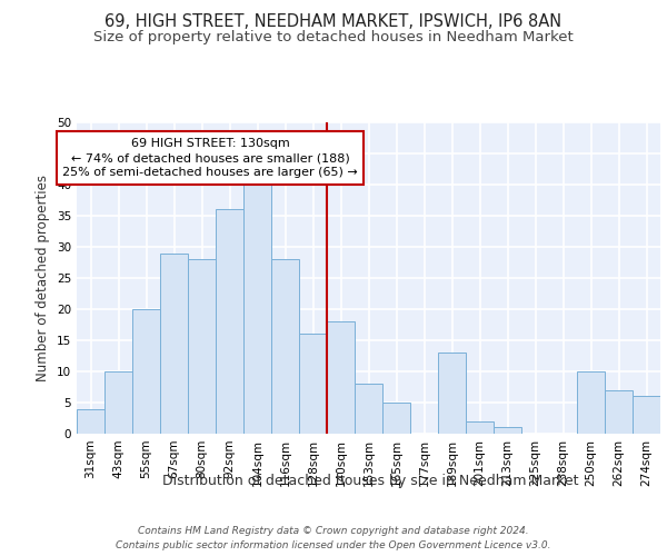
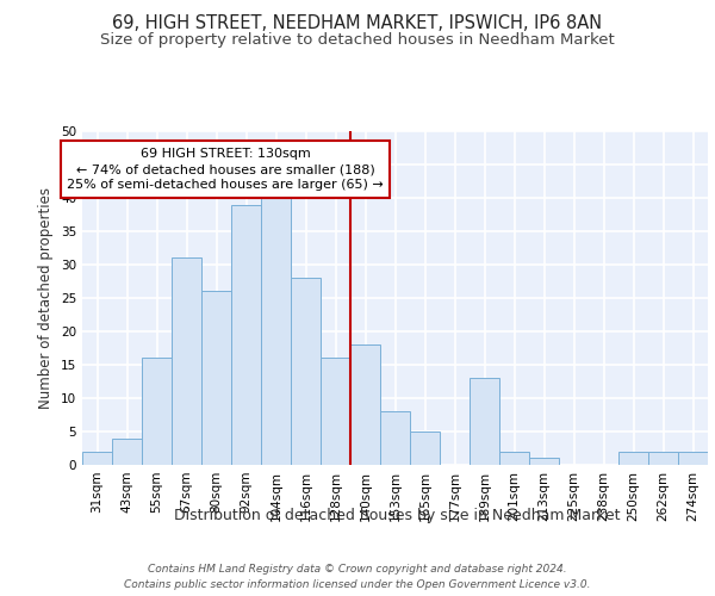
31sqm: 4 -> 2
43sqm: 10 -> 4
55sqm: 20 -> 16
67sqm: 29 -> 31
80sqm: 28 -> 26
92sqm: 36 -> 39
250sqm: 10 -> 2
262sqm: 7 -> 2
274sqm: 6 -> 2
